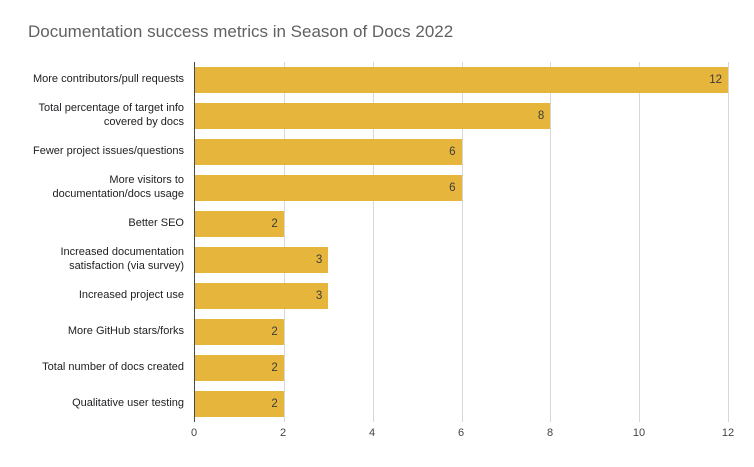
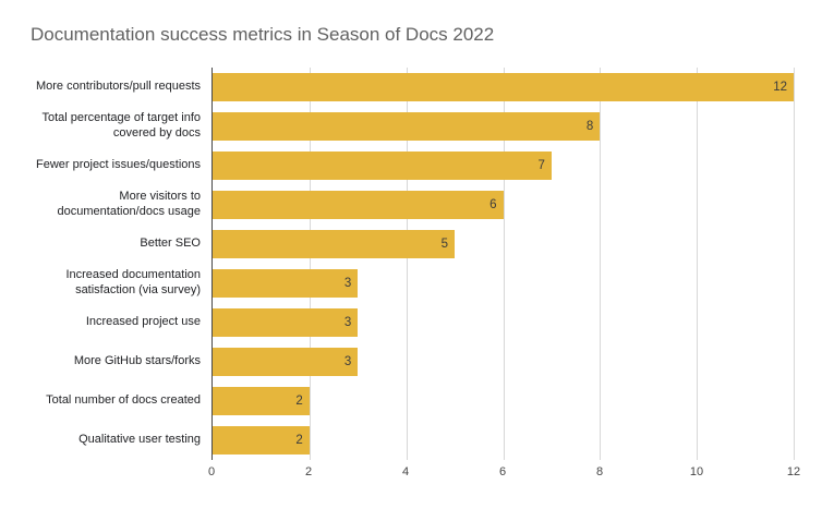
Fewer project issues/questions: 6 -> 7
Better SEO: 2 -> 5
More GitHub stars/forks: 2 -> 3
